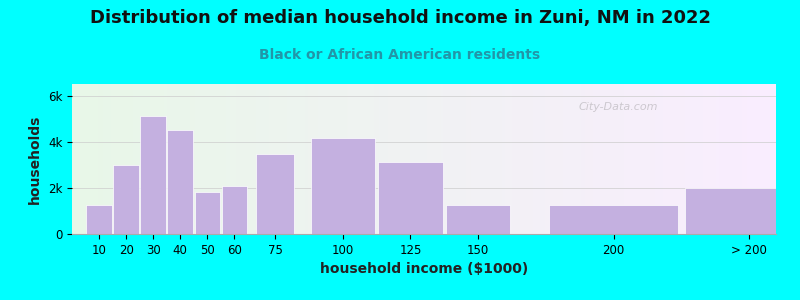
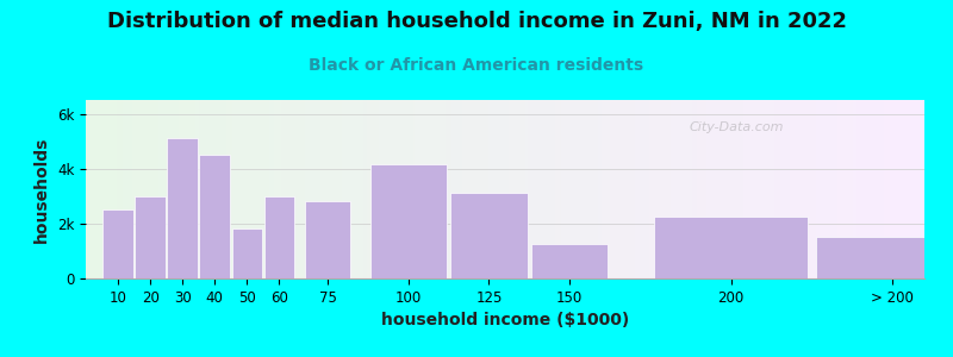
10: 1.25k -> 2.50k
60: 2.10k -> 3.00k
75: 3.45k -> 2.80k
200: 1.25k -> 2.25k
> 200: 2.00k -> 1.50k
